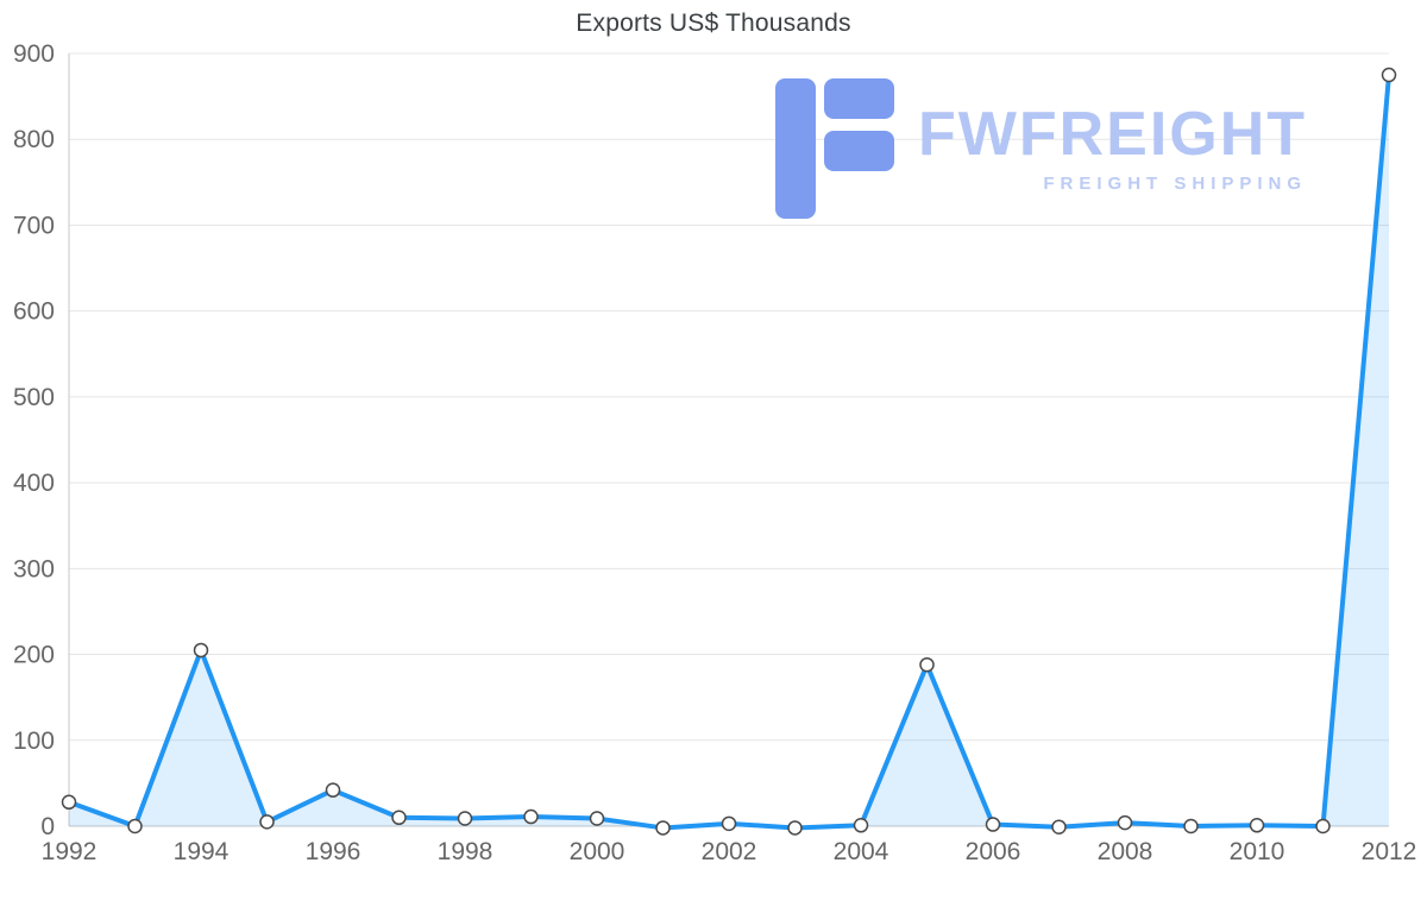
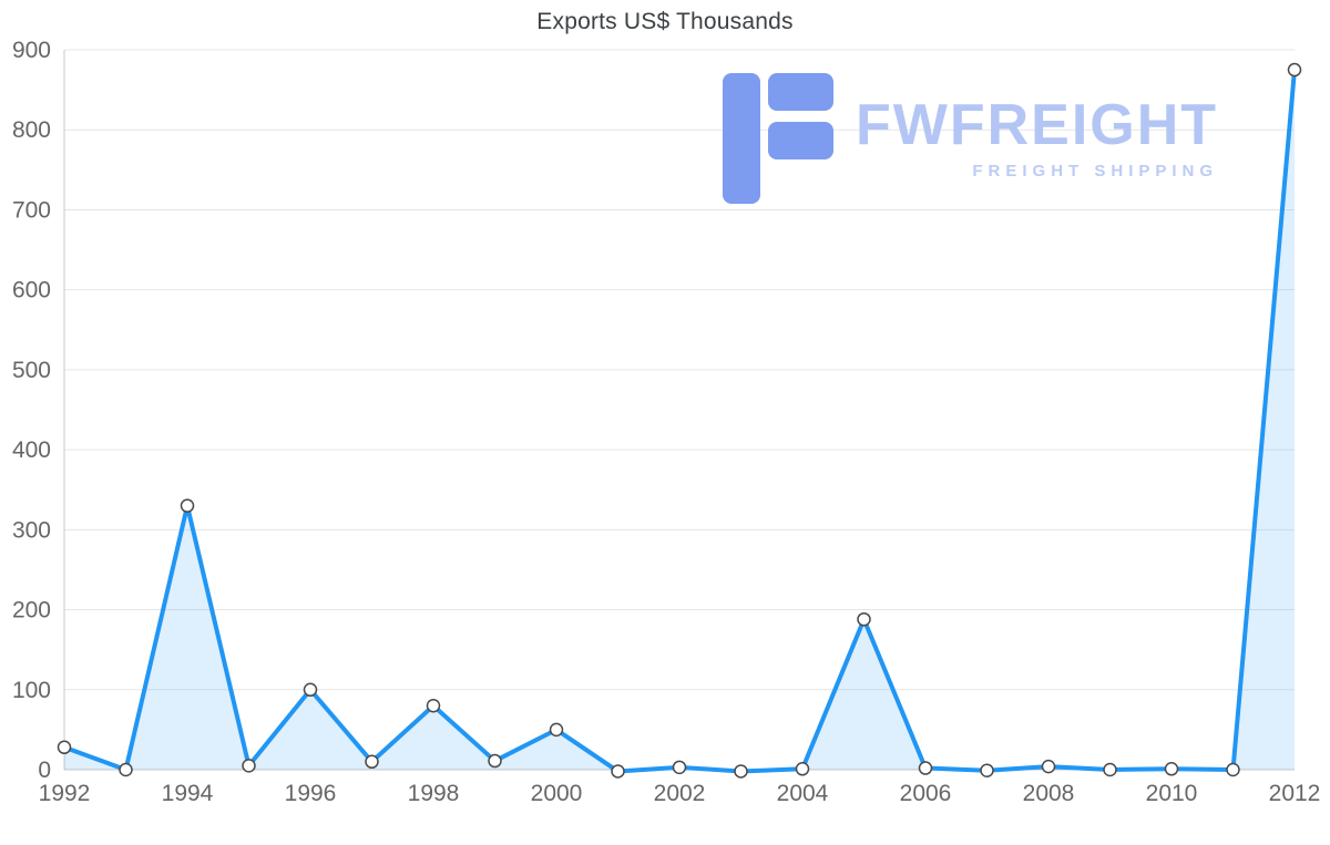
1994: 200 -> 330
1996: 40 -> 100
1998: 10 -> 80
2000: 10 -> 50
